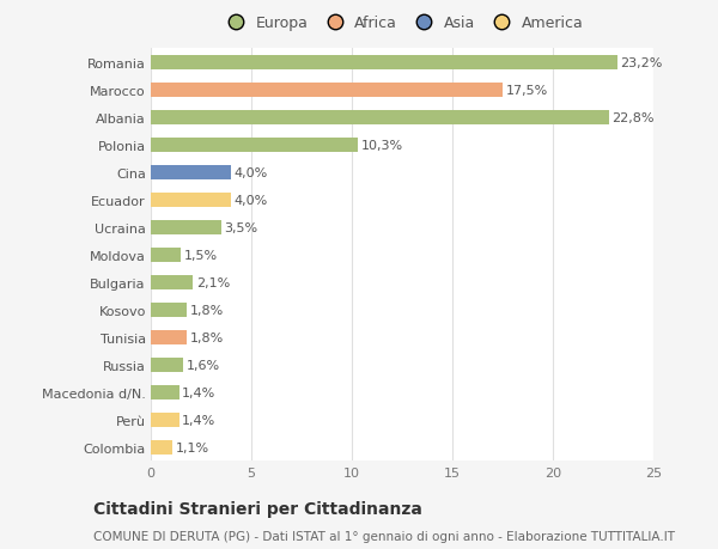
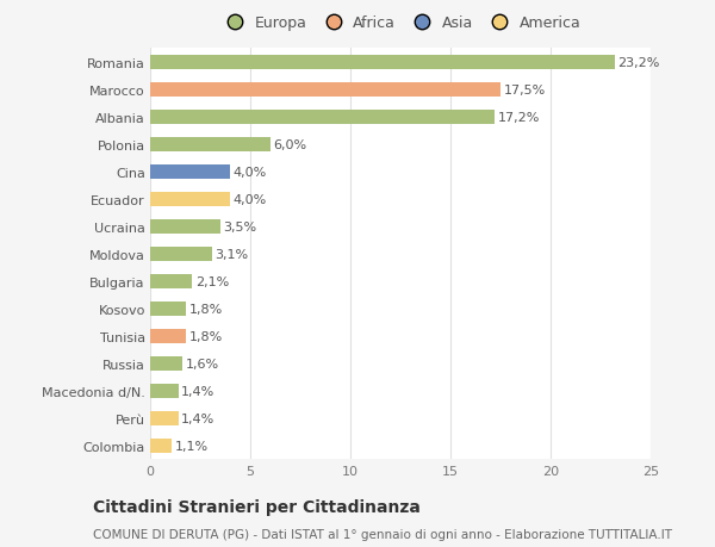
Albania: 22,8% -> 17,2%
Polonia: 10,3% -> 6,0%
Moldova: 1,5% -> 3,1%
